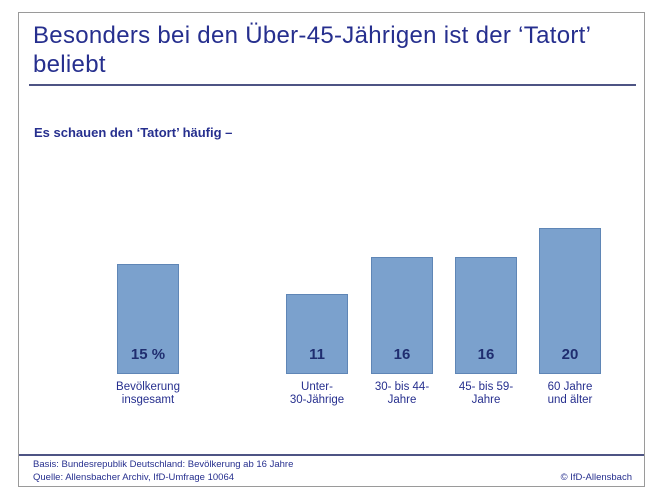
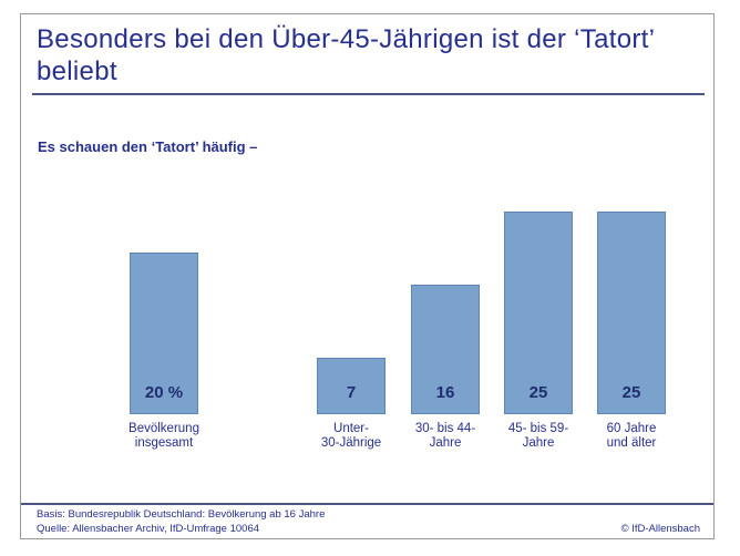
Bevölkerung insgesamt: 15 -> 20
Unter- 30-Jährige: 11 -> 7
45- bis 59- Jahre: 16 -> 25
60 Jahre und älter: 20 -> 25
